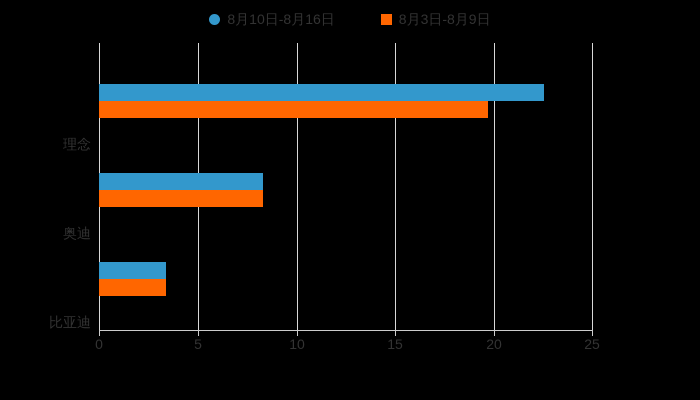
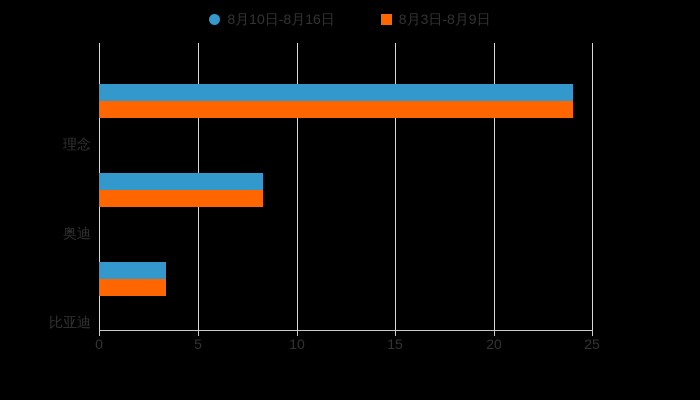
8月10日-8月16日/理念: 22.5 -> 24.0
8月3日-8月9日/理念: 19.7 -> 24.0
